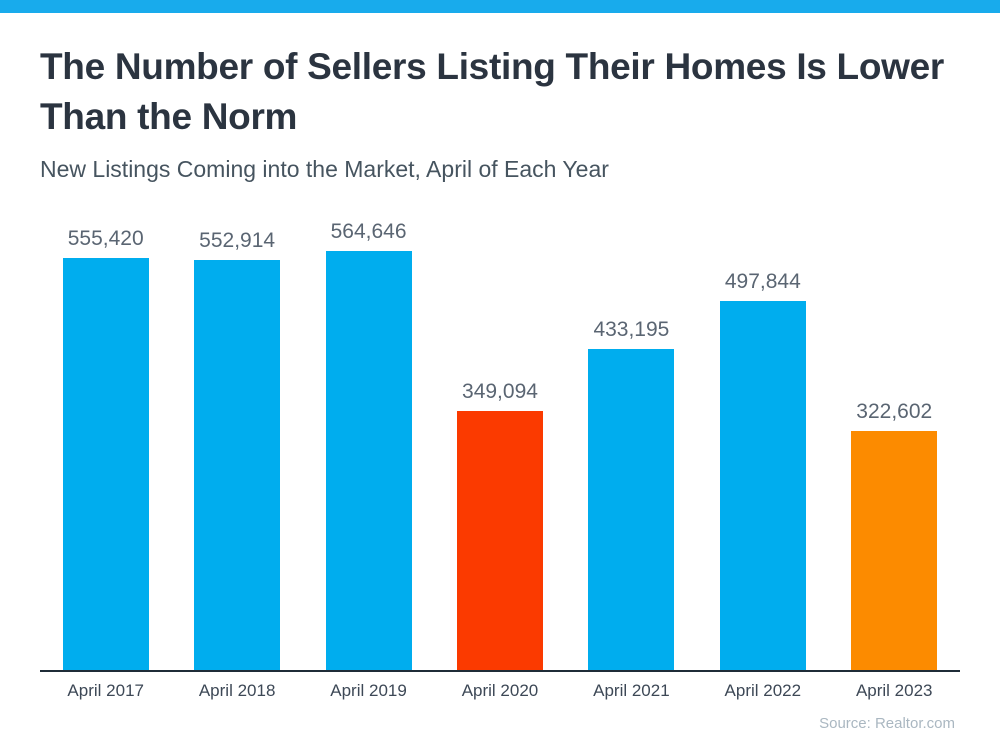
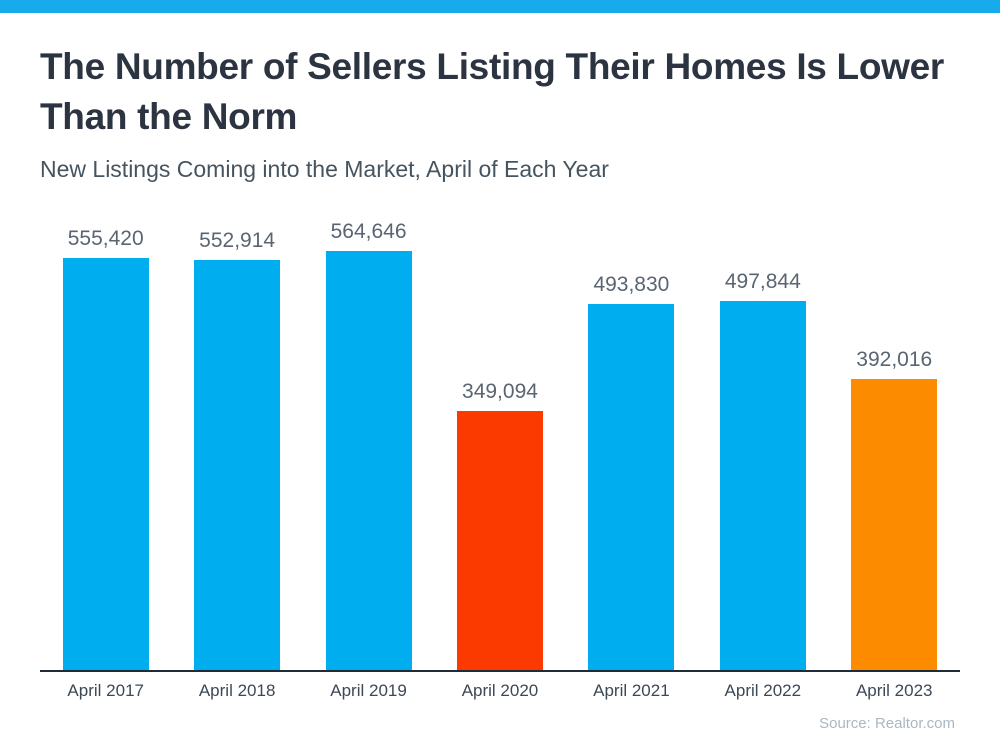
April 2021: 433,195 -> 493,830
April 2023: 322,602 -> 392,016
